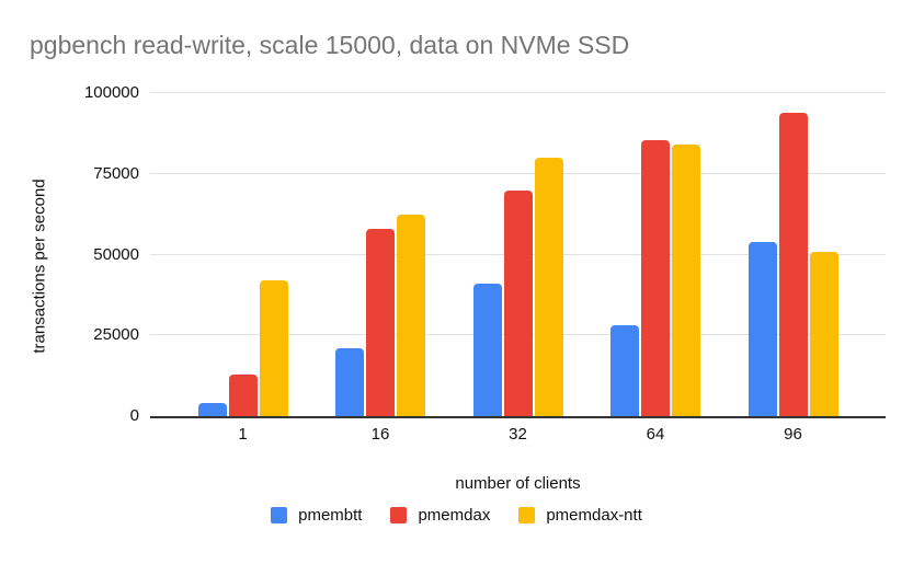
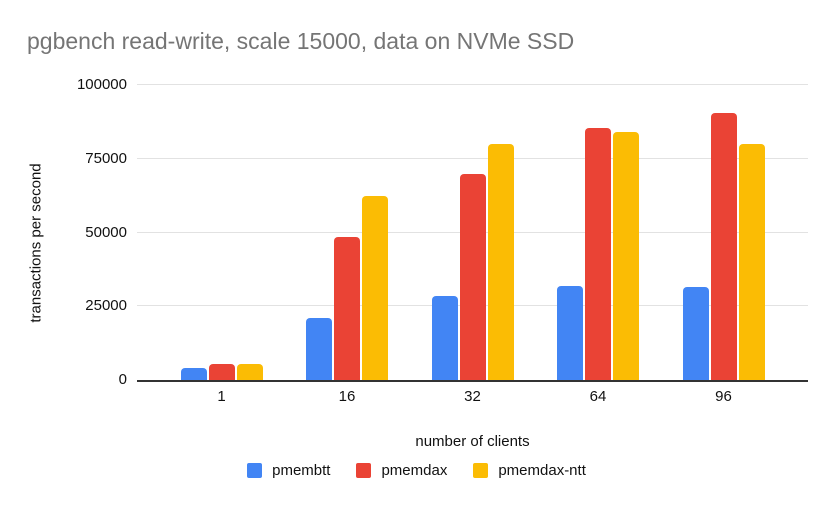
pmemdax/1: 13000 -> 6000
pmemdax-ntt/1: 42000 -> 5000
pmemdax/16: 58000 -> 48000
pmembtt/32: 41000 -> 28000
pmembtt/64: 28000 -> 32000
pmembtt/96: 54000 -> 32000
pmemdax/96: 94000 -> 90000
pmemdax-ntt/96: 51000 -> 80000
